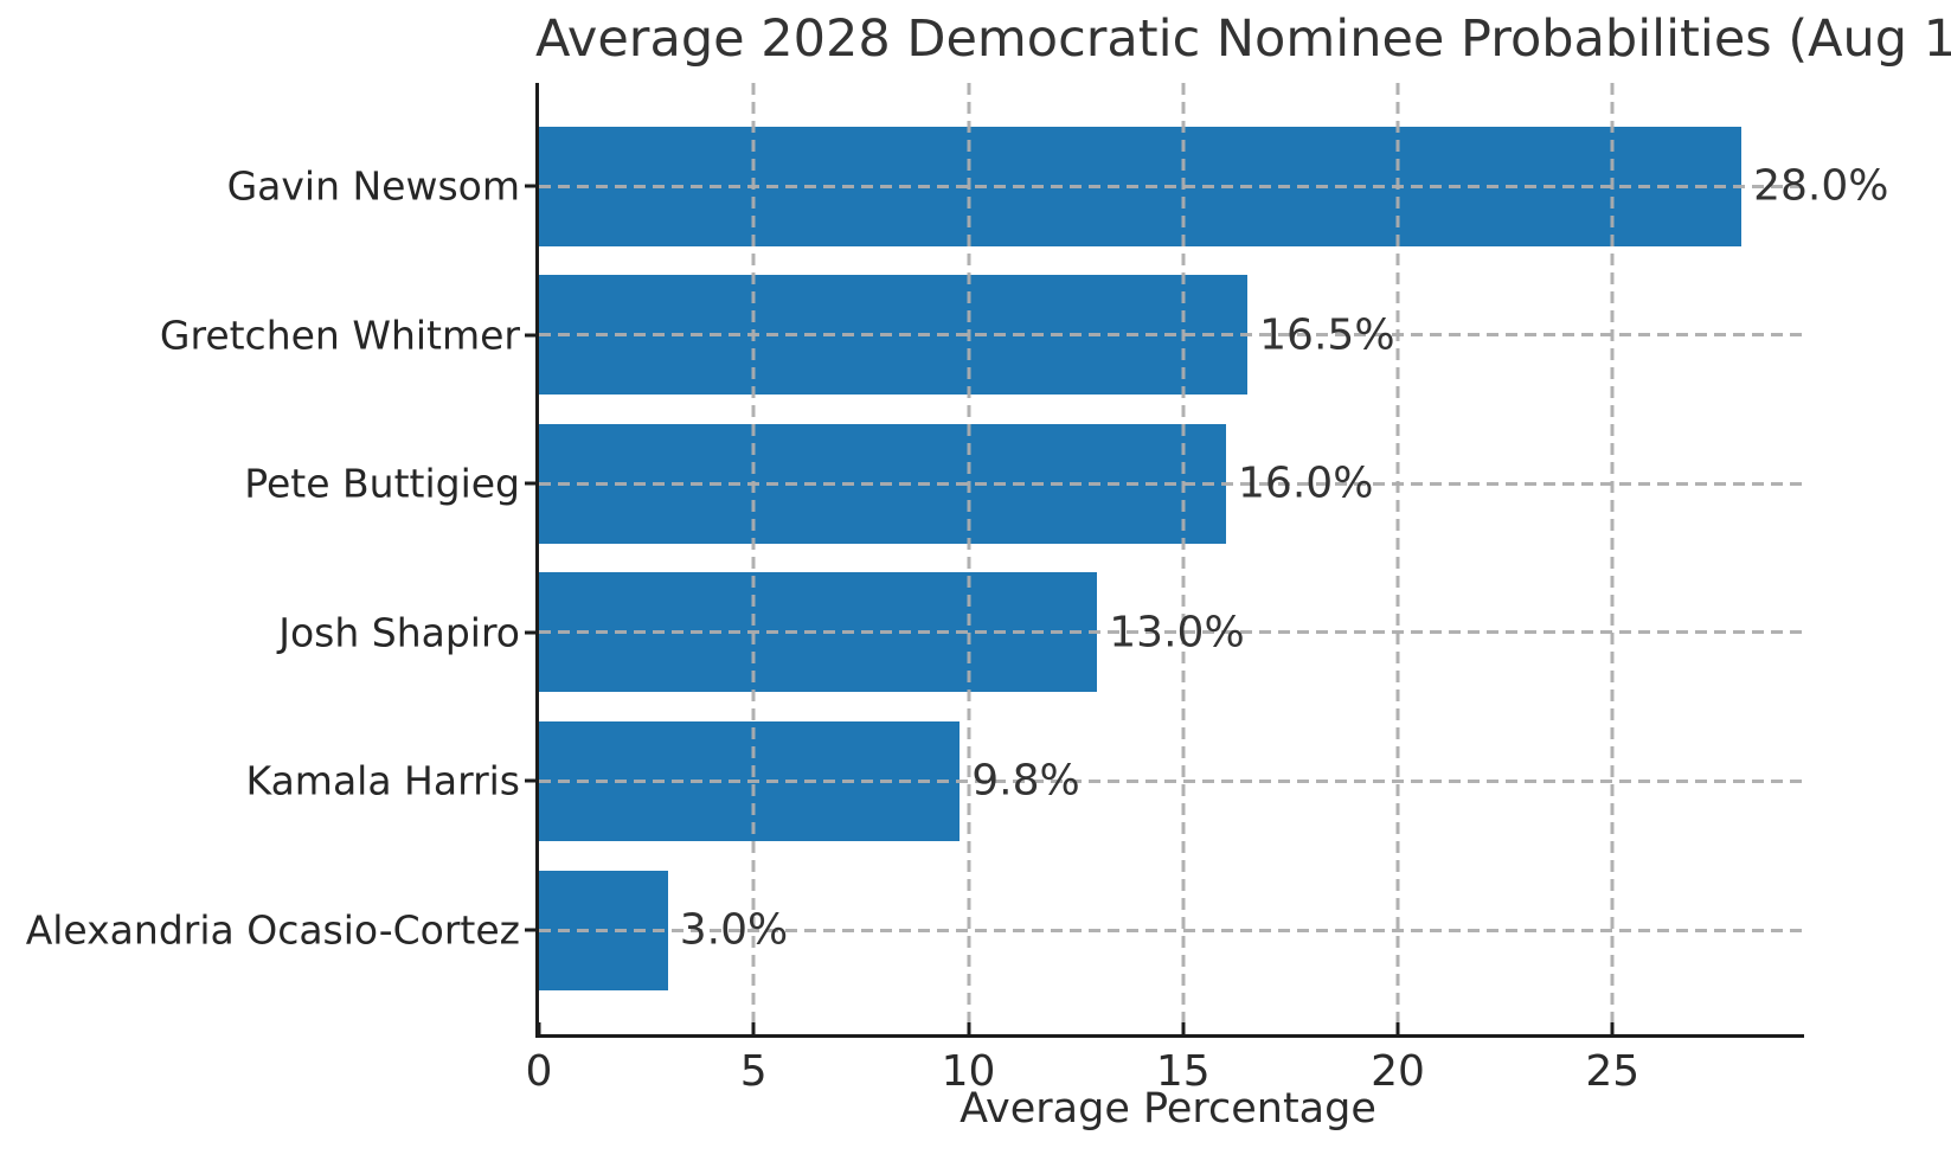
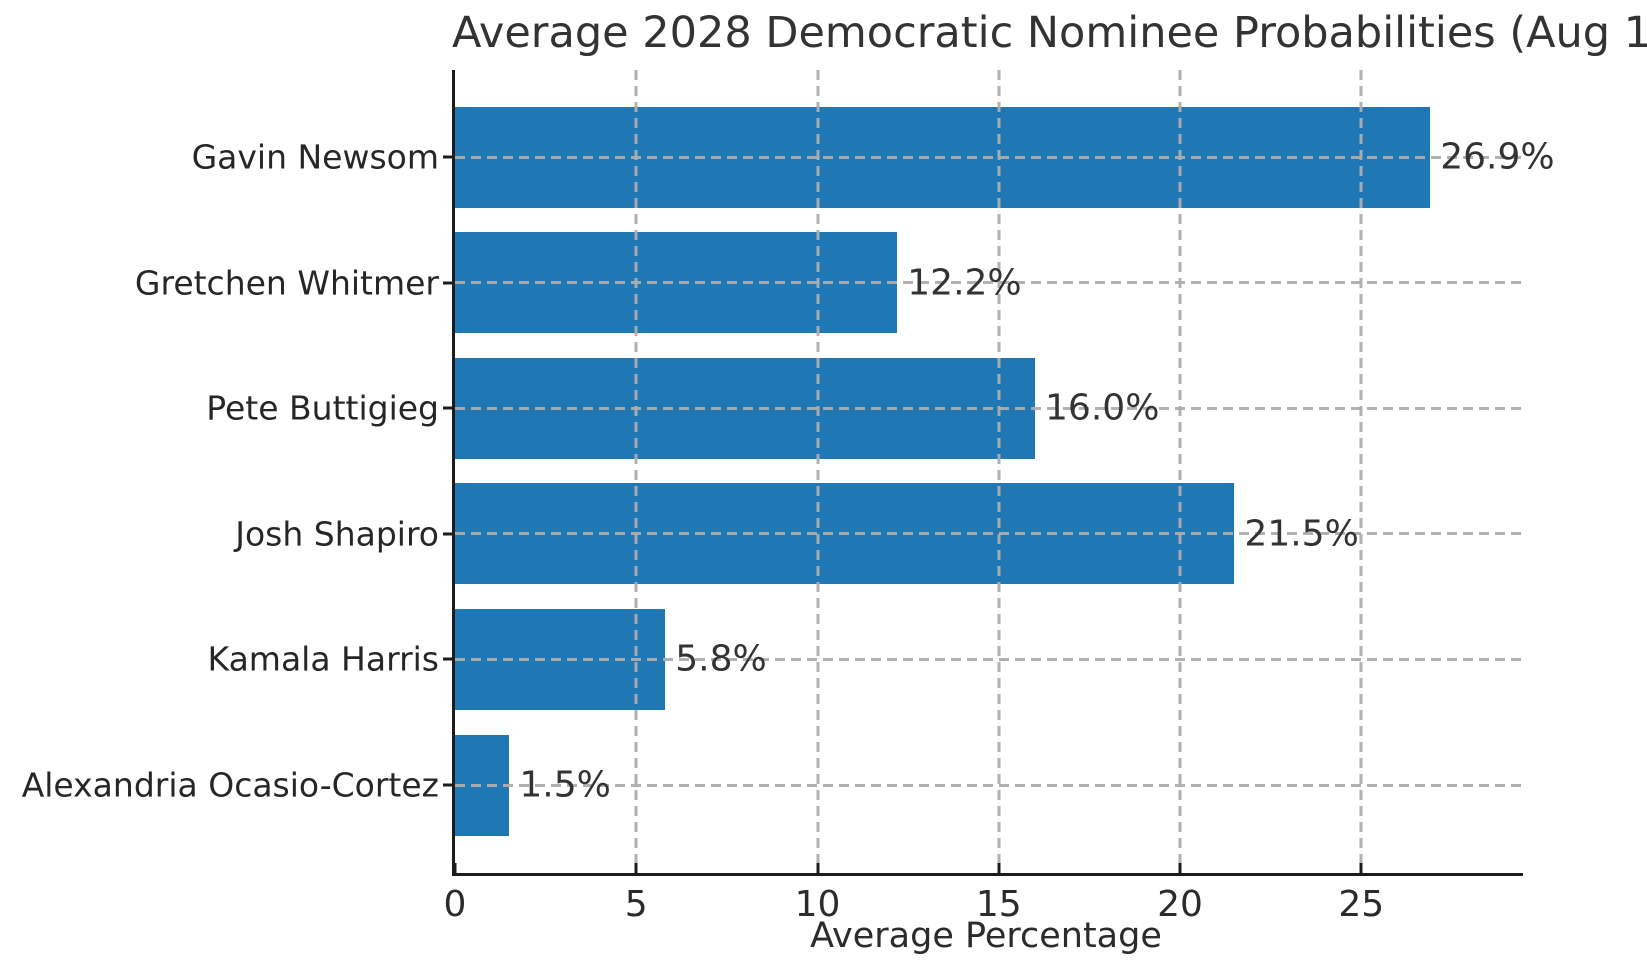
Gavin Newsom: 28.0% -> 26.9%
Gretchen Whitmer: 16.5% -> 12.2%
Josh Shapiro: 13.0% -> 21.5%
Kamala Harris: 9.8% -> 5.8%
Alexandria Ocasio-Cortez: 3.0% -> 1.5%
